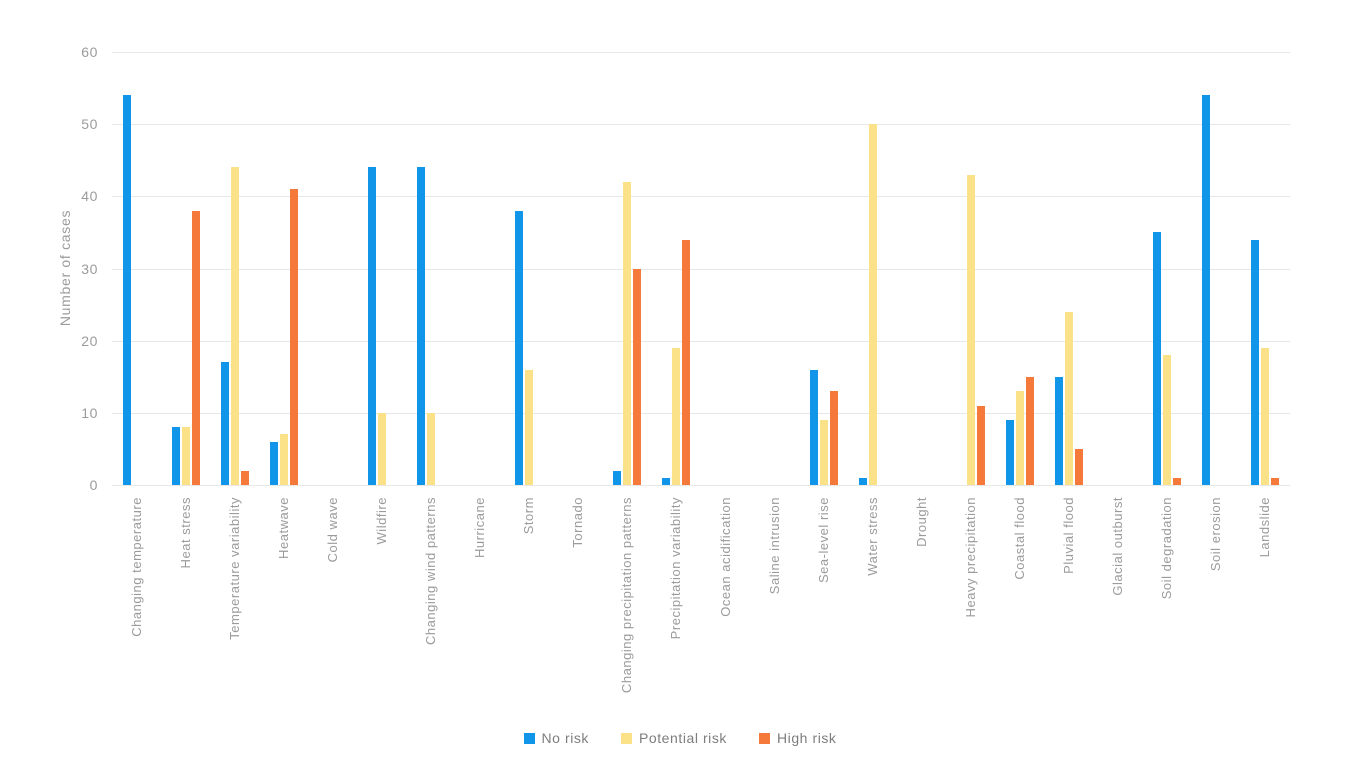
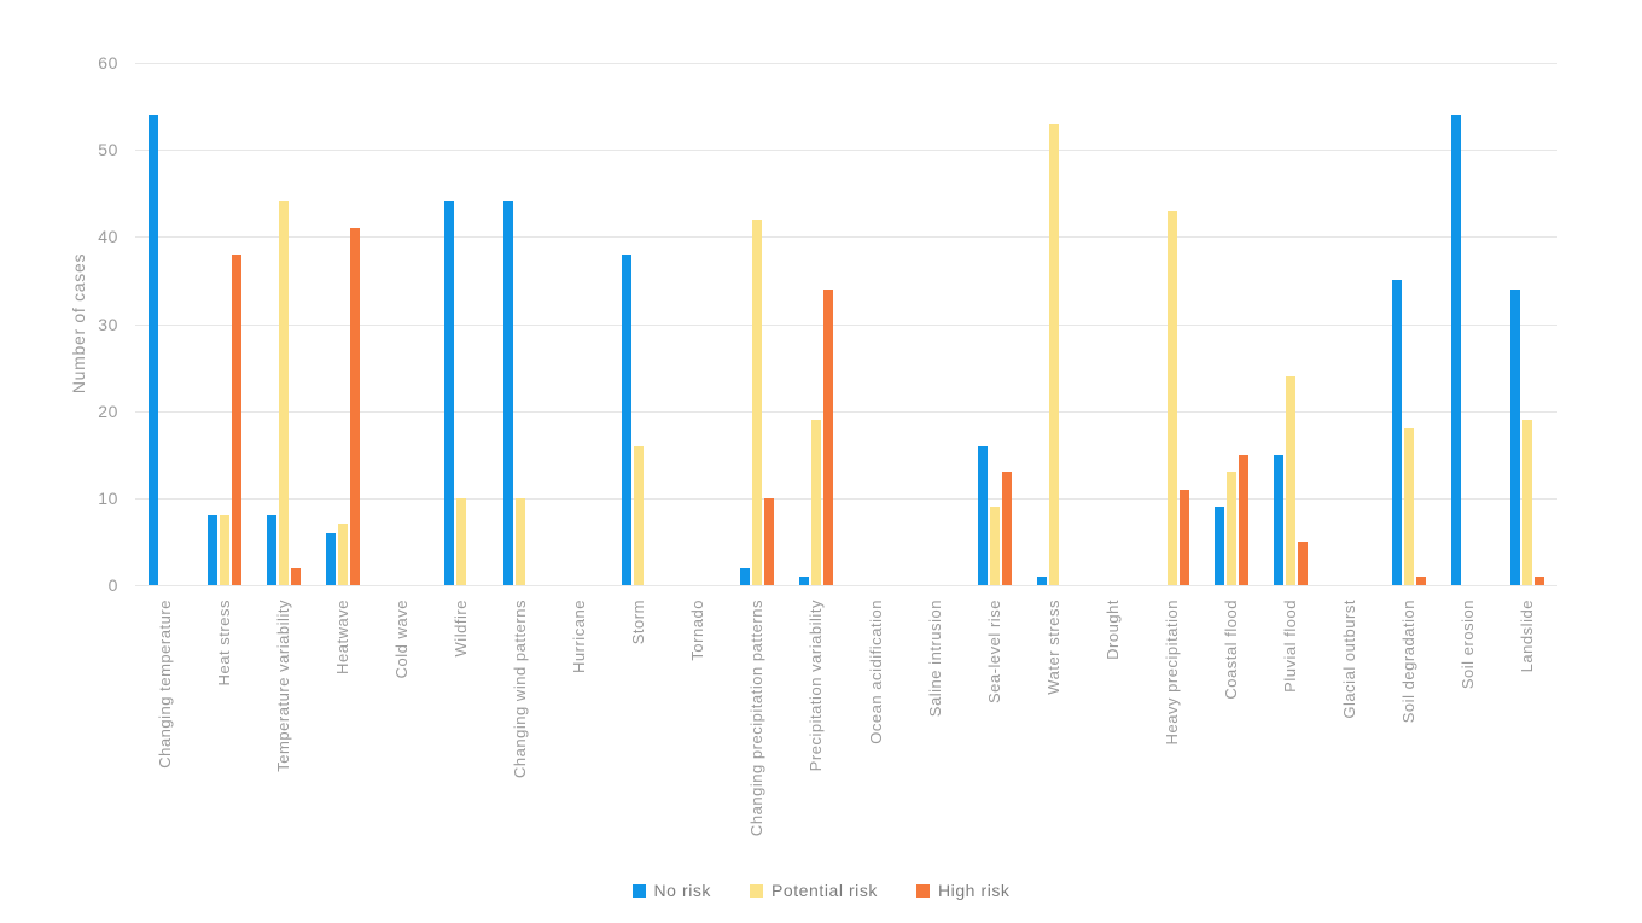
No risk/Temperature variability: 17 -> 8
High risk/Changing precipitation patterns: 30 -> 10
Potential risk/Water stress: 50 -> 53
